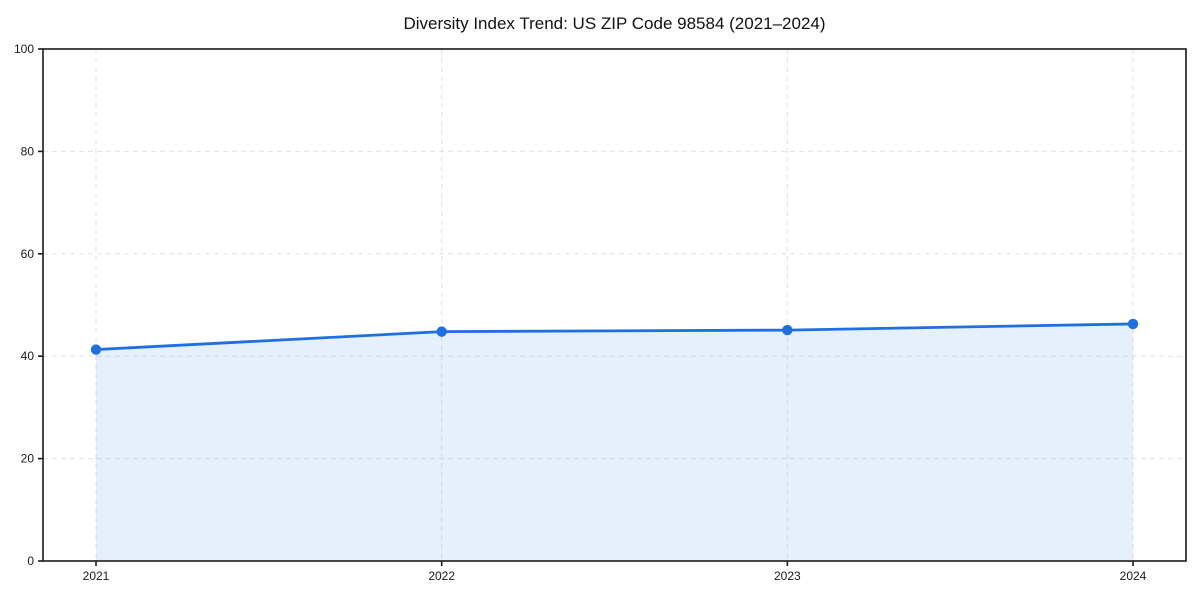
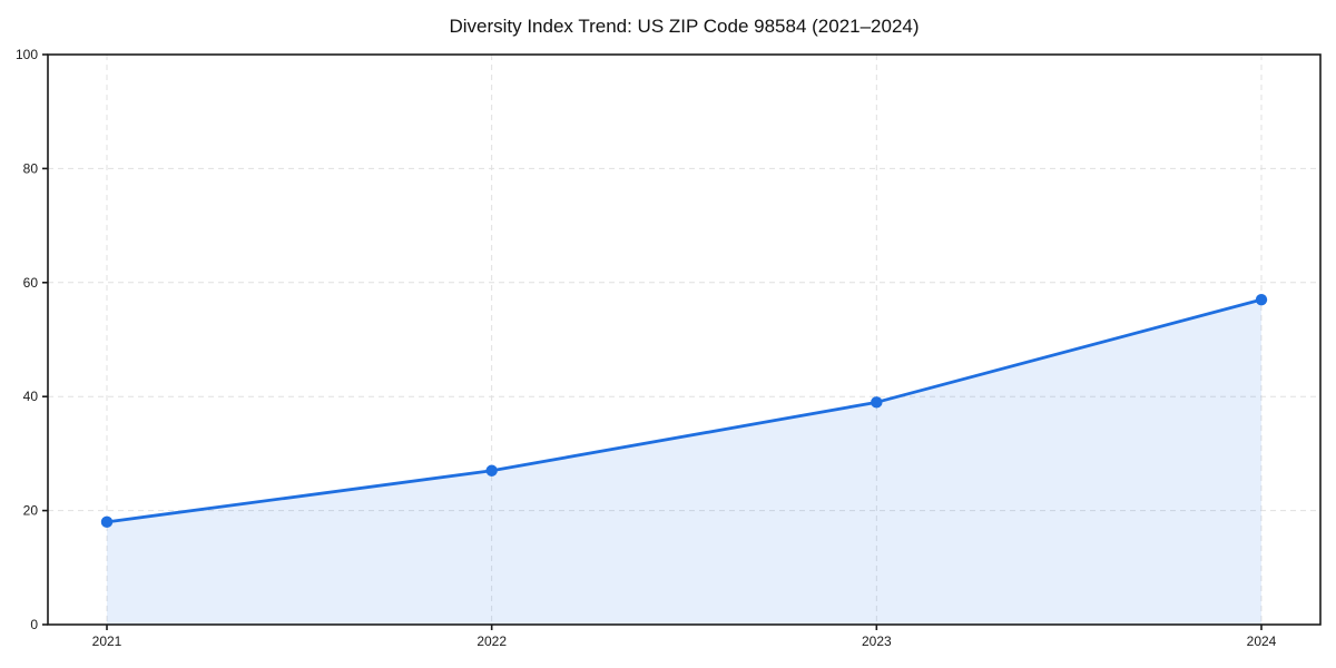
2021: 41 -> 18
2022: 45 -> 27
2023: 45 -> 39
2024: 46 -> 57
